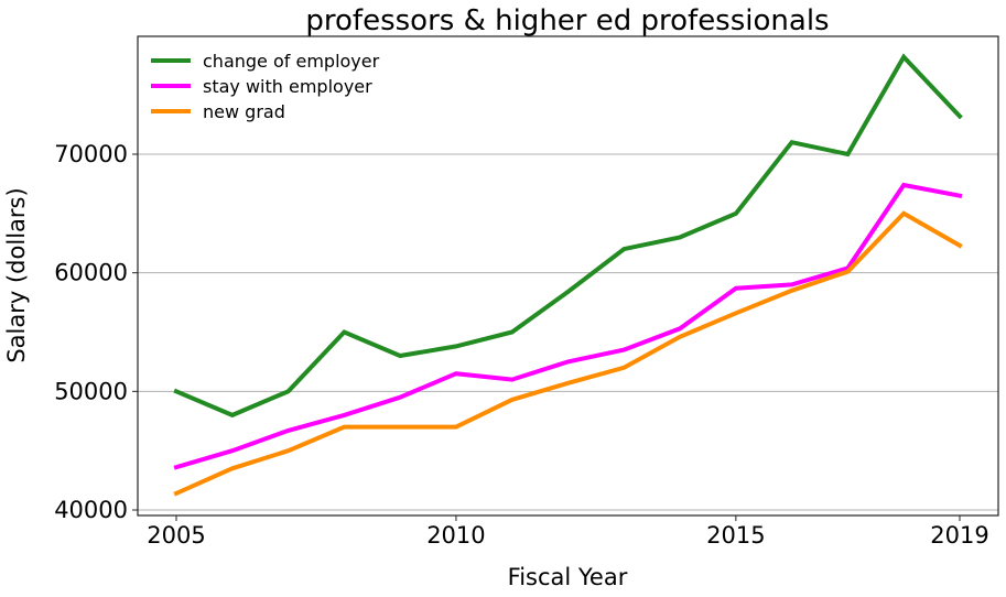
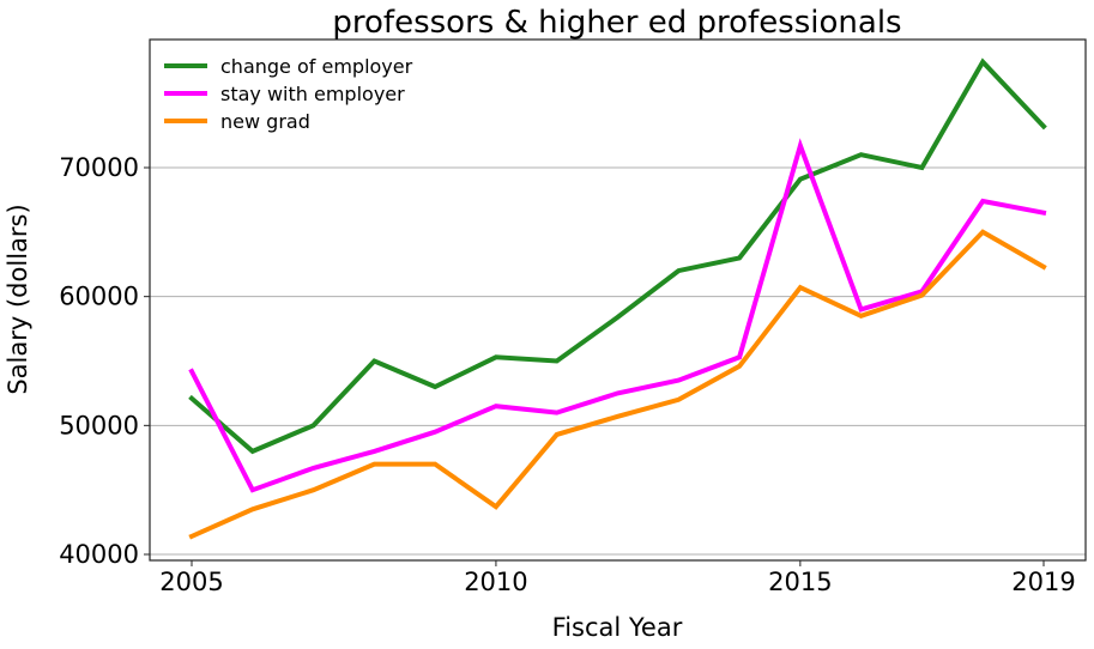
change of employer/2005: 50000 -> 52100
stay with employer/2005: 43600 -> 54200
change of employer/2010: 53800 -> 55300
new grad/2010: 47000 -> 43700
change of employer/2015: 65000 -> 69100
stay with employer/2015: 58700 -> 71700
new grad/2015: 56600 -> 60700
